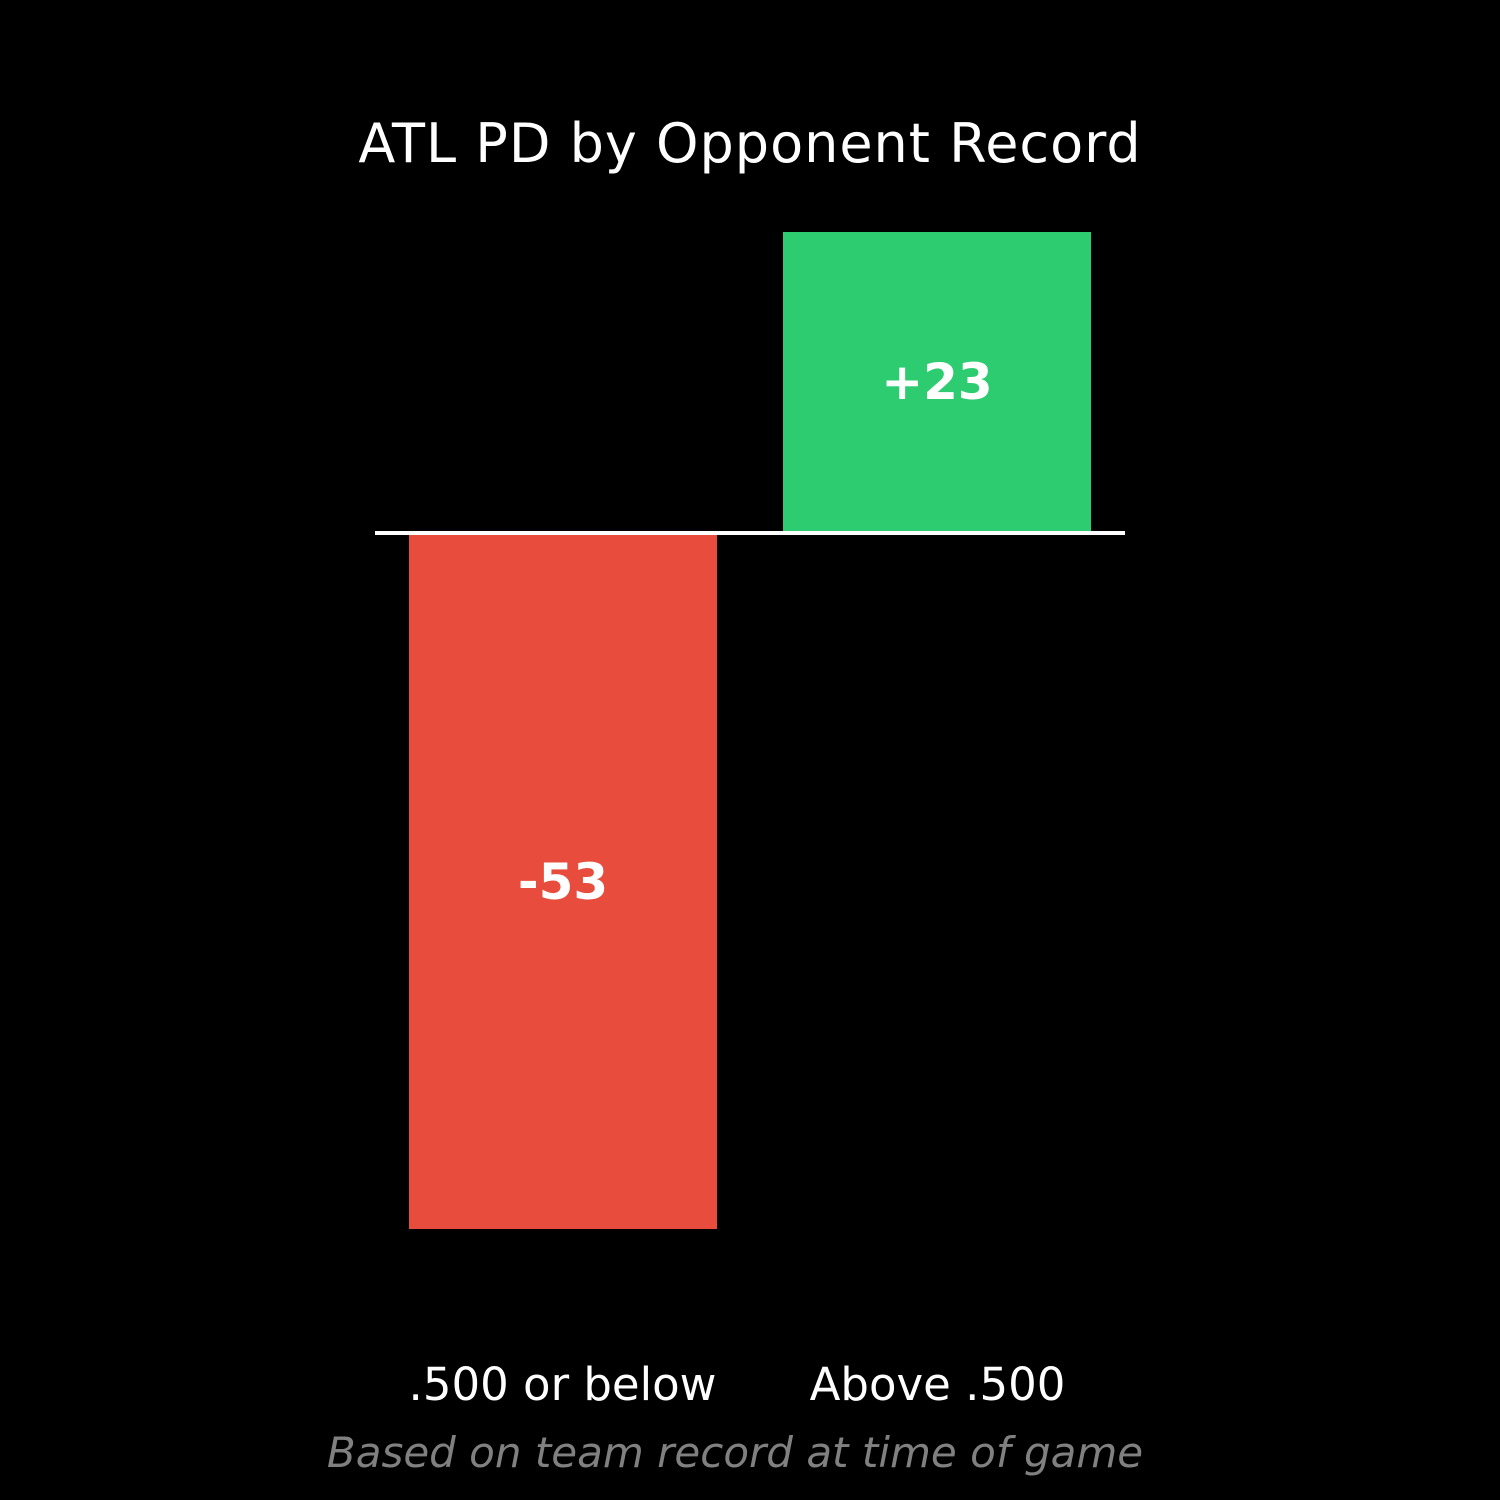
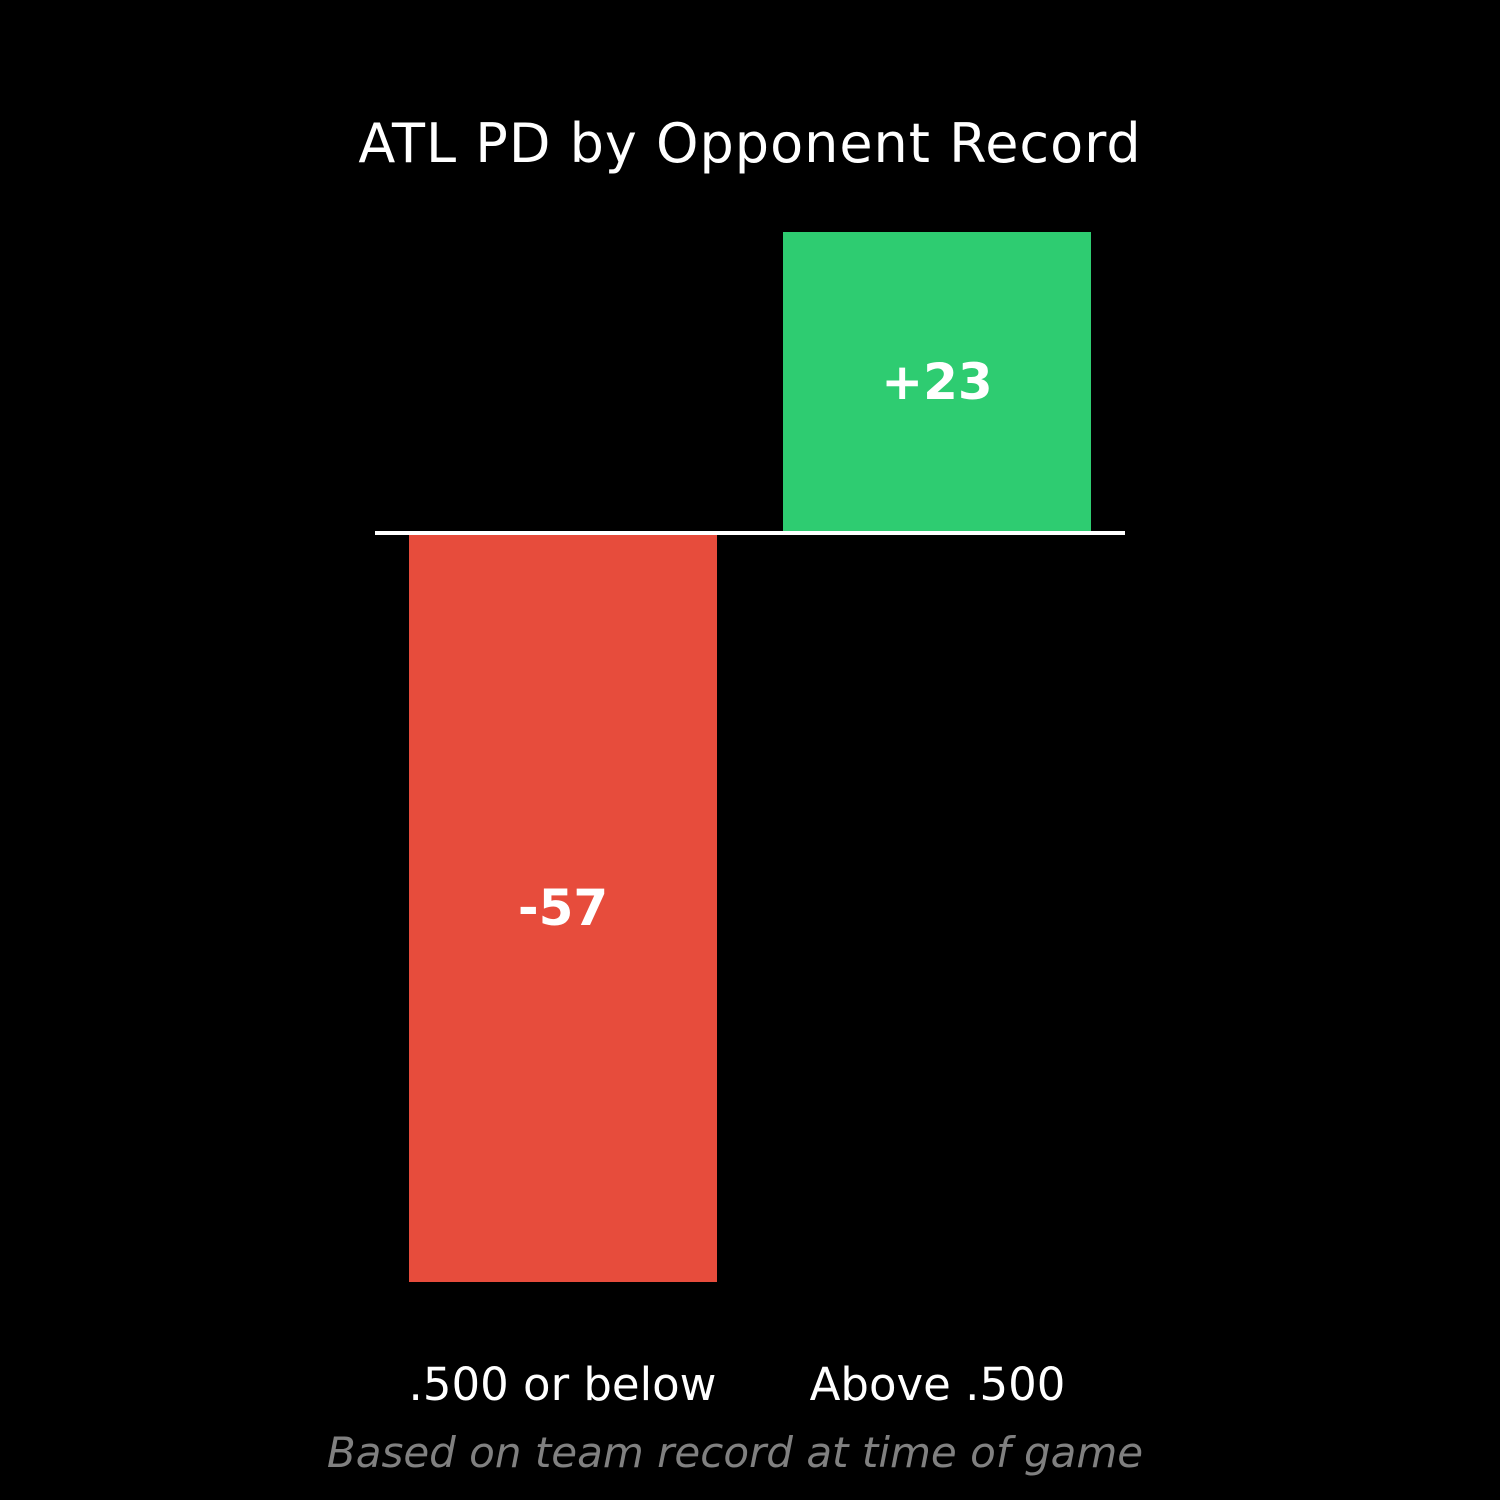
.500 or below: -53 -> -57
